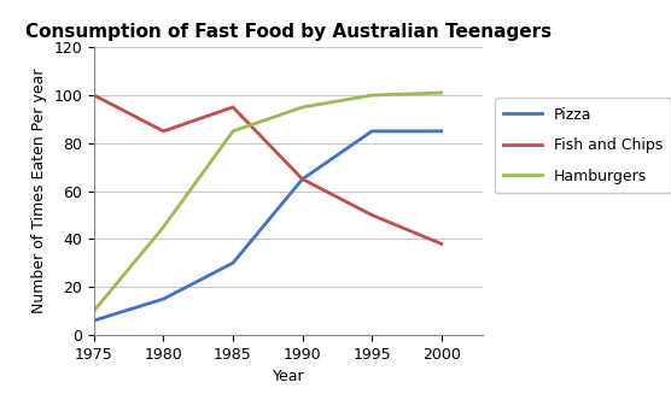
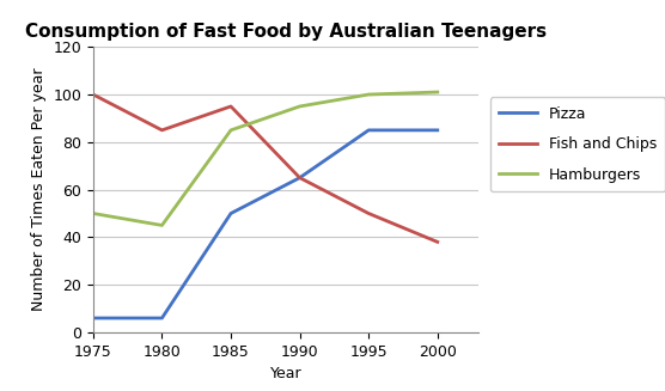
Hamburgers/1975: 10 -> 50
Pizza/1980: 15 -> 6
Pizza/1985: 30 -> 50
